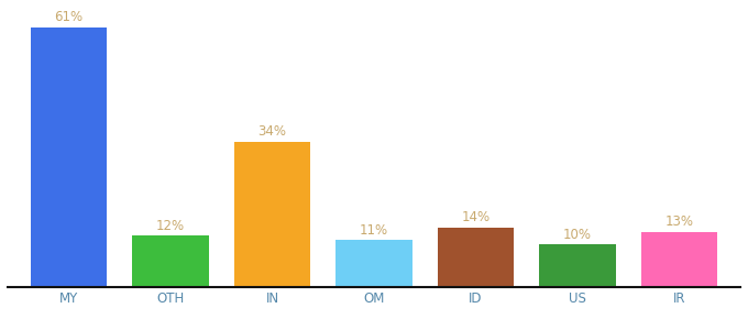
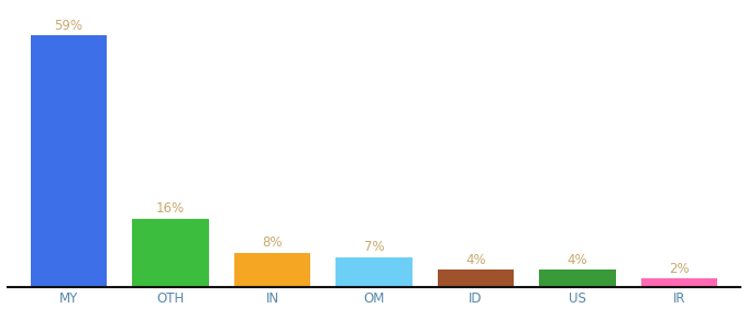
MY: 61% -> 59%
OTH: 12% -> 16%
IN: 34% -> 8%
OM: 11% -> 7%
ID: 14% -> 4%
US: 10% -> 4%
IR: 13% -> 2%
